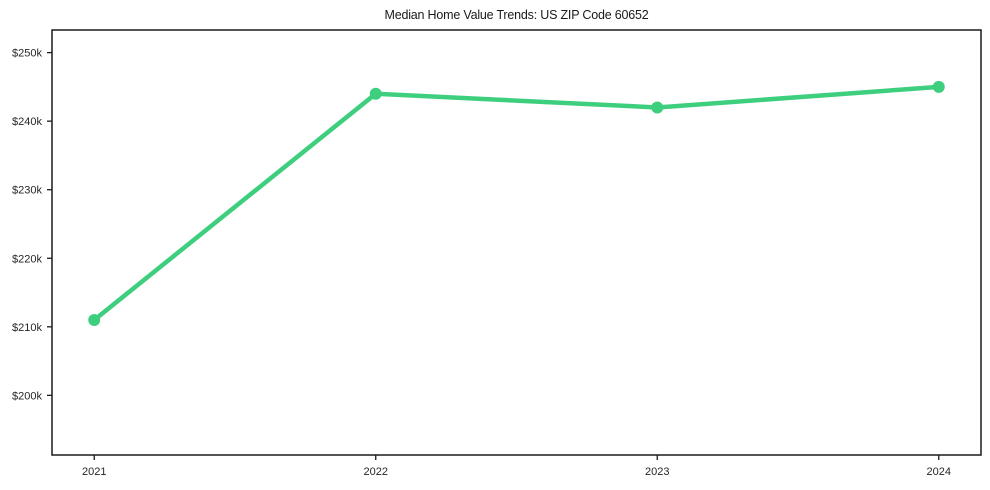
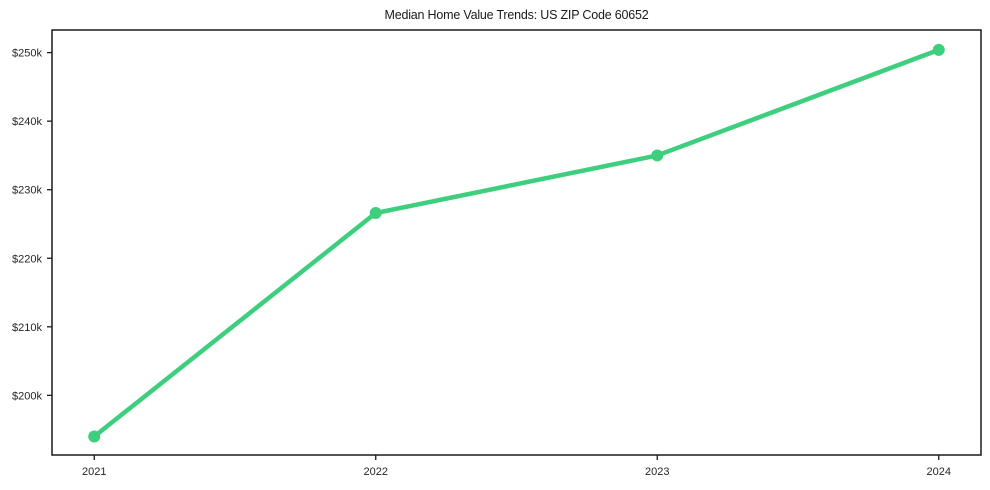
2021: $211k -> $194k
2022: $244k -> $227k
2023: $242k -> $235k
2024: $245k -> $250k
